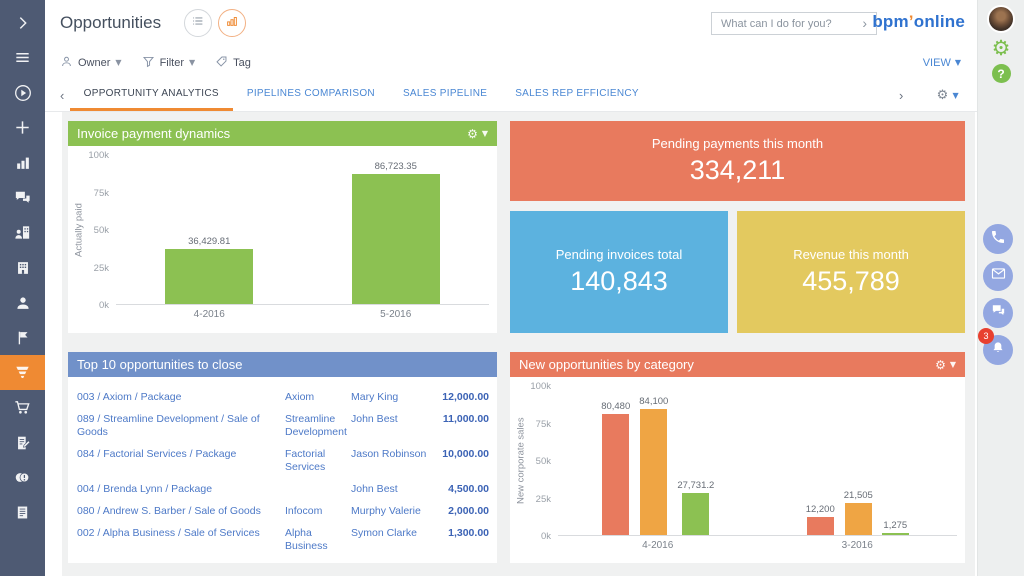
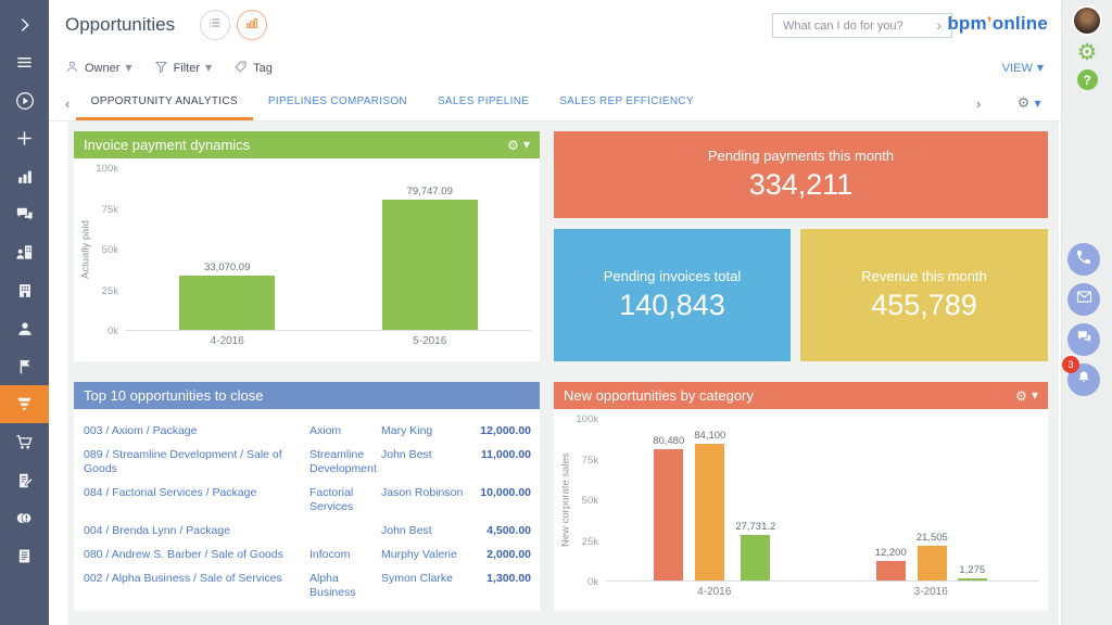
Invoice payment dynamics/4-2016: 36,429.81 -> 33,070.09
Invoice payment dynamics/5-2016: 86,723.35 -> 79,747.09
